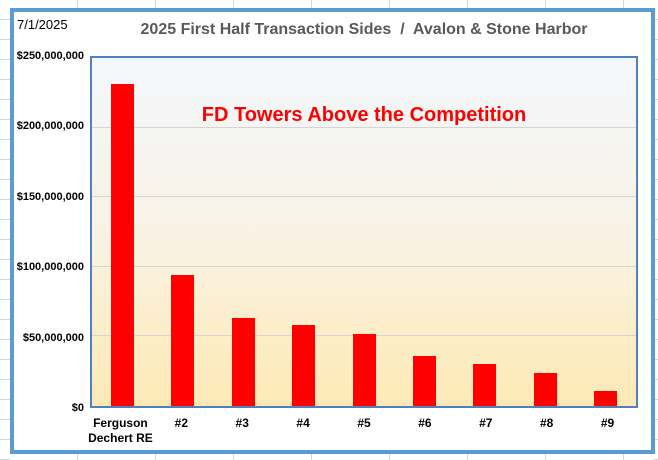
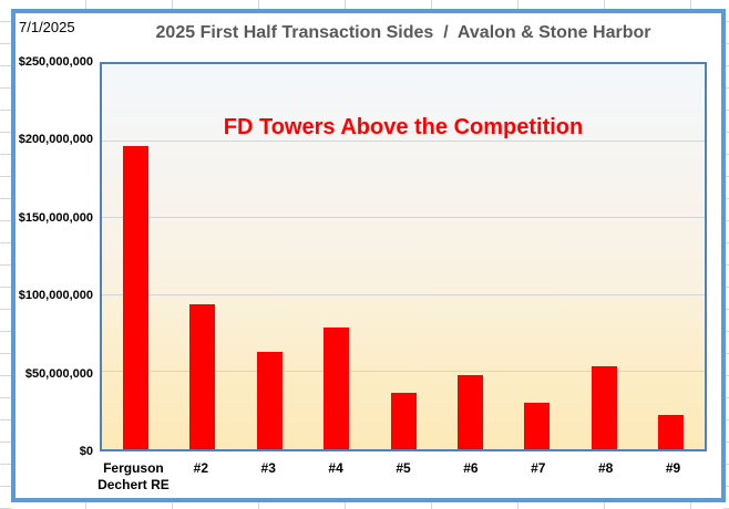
Ferguson Dechert RE: $231000000 -> $197000000
#4: $58000000 -> $79000000
#5: $52000000 -> $37000000
#6: $36000000 -> $48000000
#8: $24000000 -> $54000000
#9: $10000000 -> $22000000
